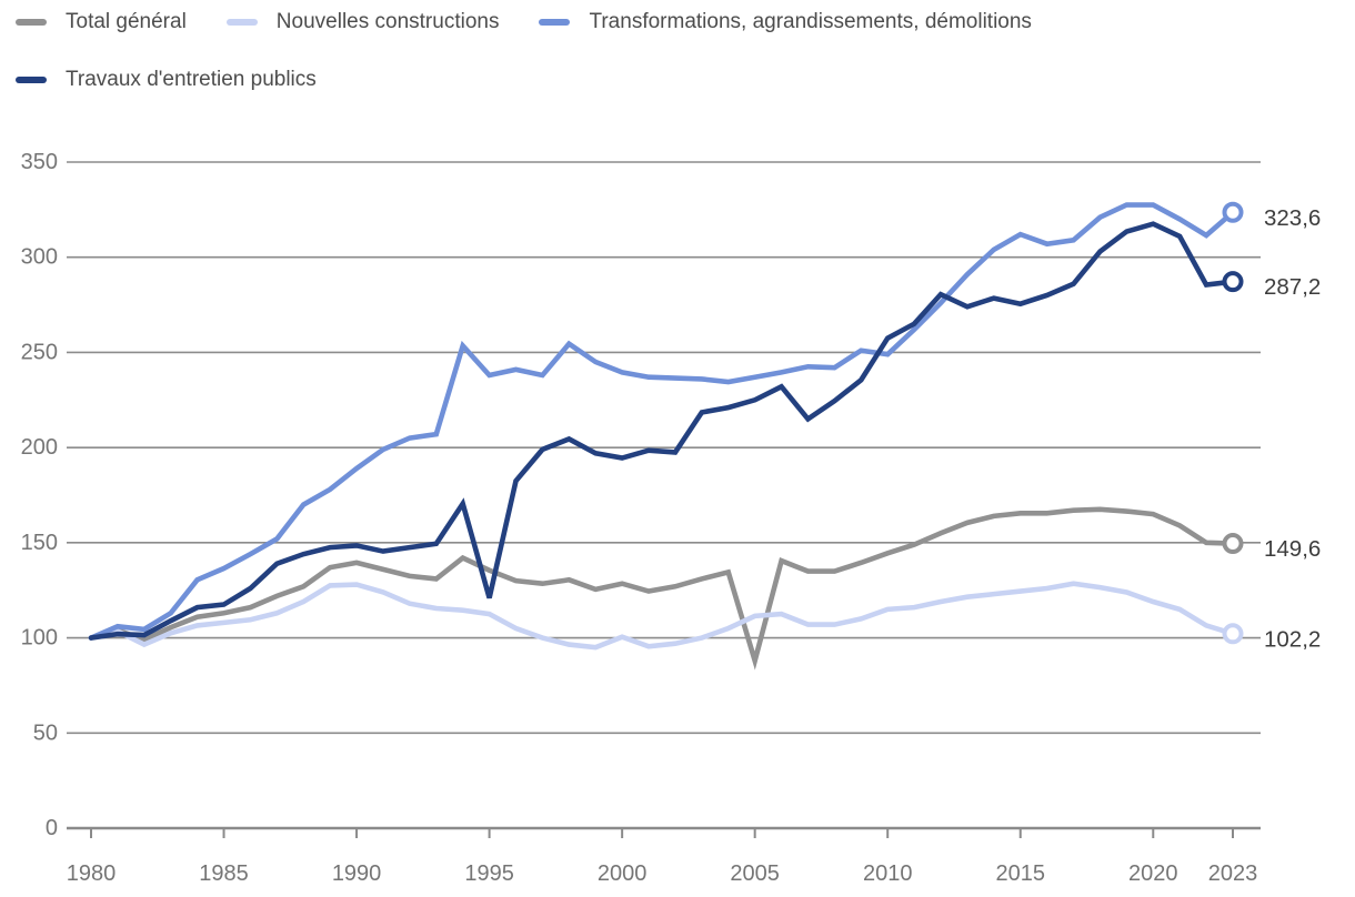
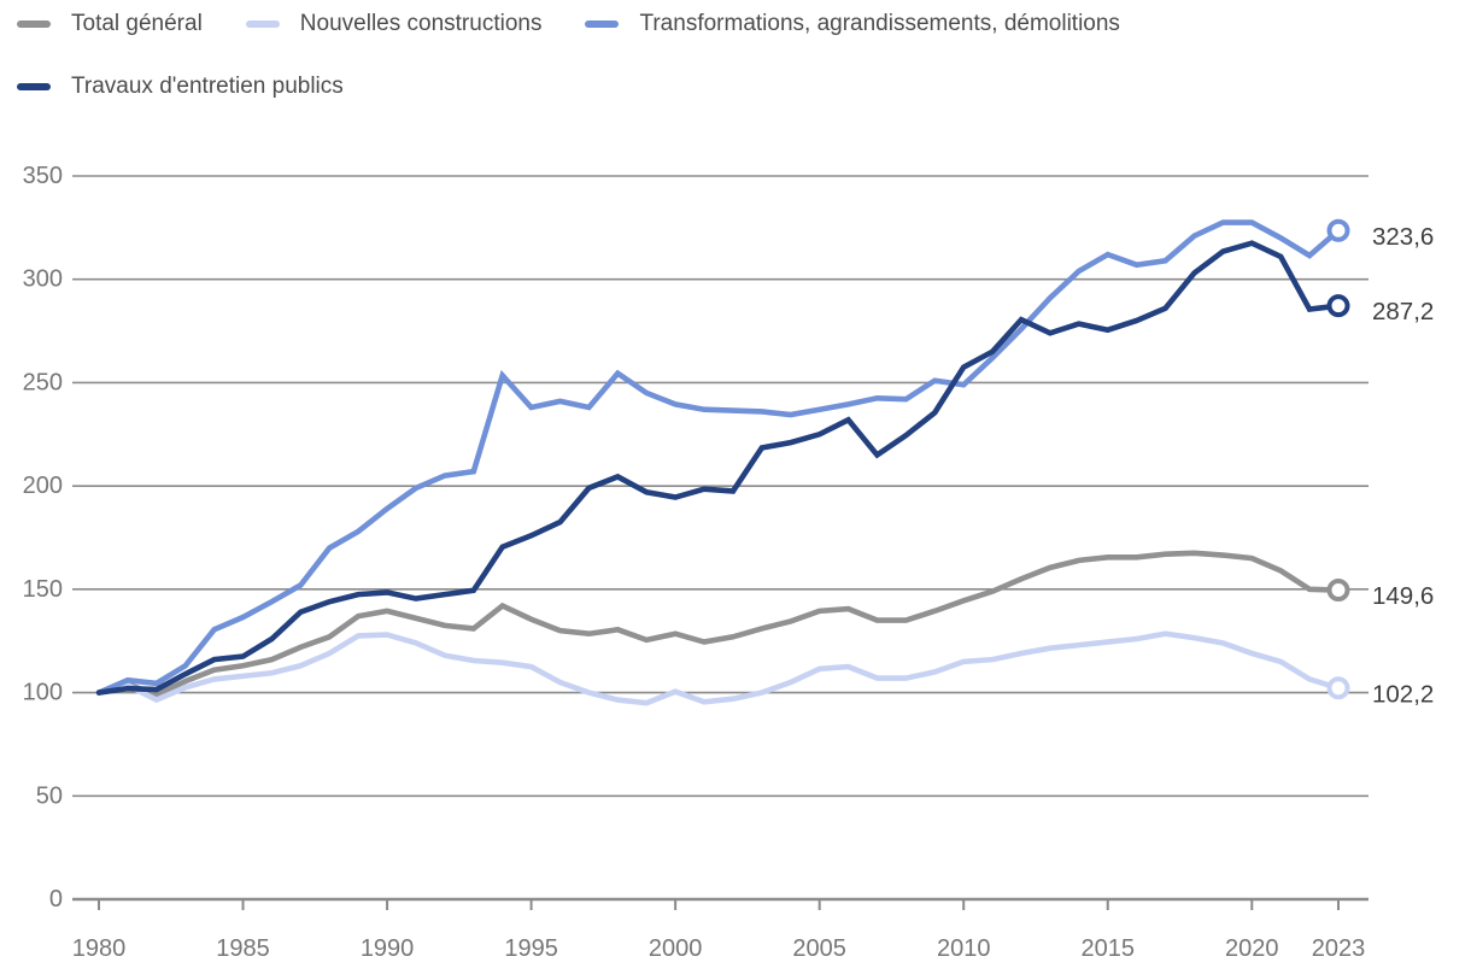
Travaux d'entretien publics/1995: 121 -> 176
Total général/2005: 88 -> 140
